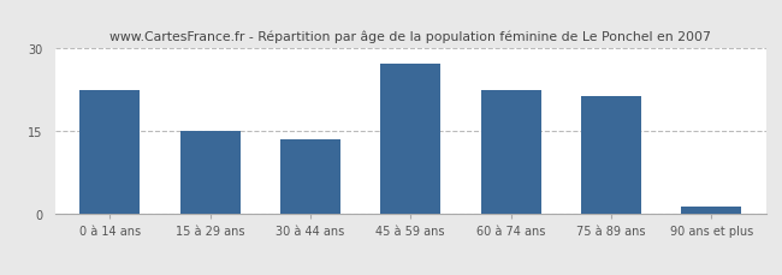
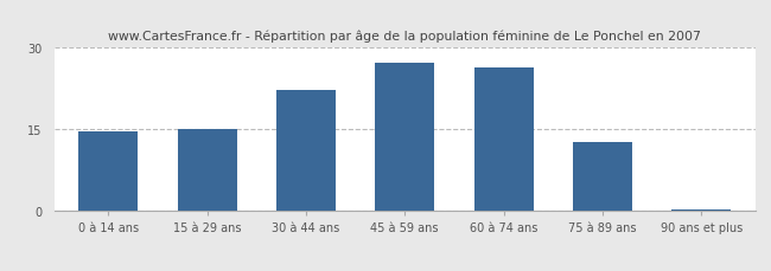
0 à 14 ans: 22.5 -> 14.7
30 à 44 ans: 13.5 -> 22.2
60 à 74 ans: 22.5 -> 26.5
75 à 89 ans: 21.5 -> 12.7
90 ans et plus: 1.5 -> 0.2
